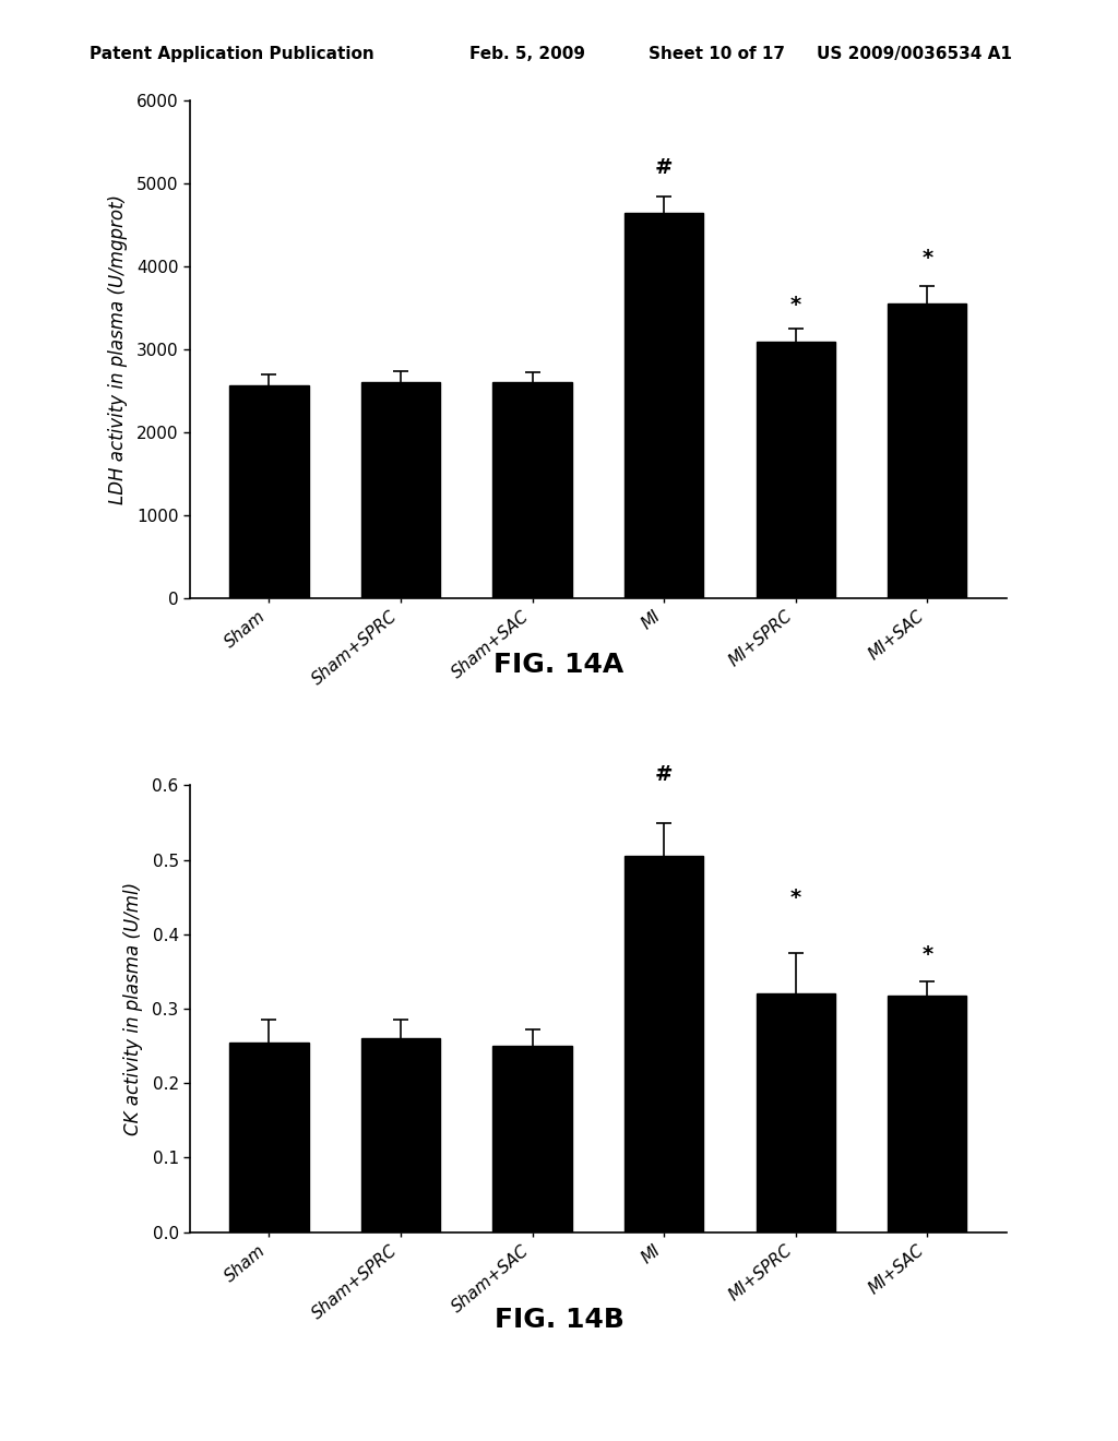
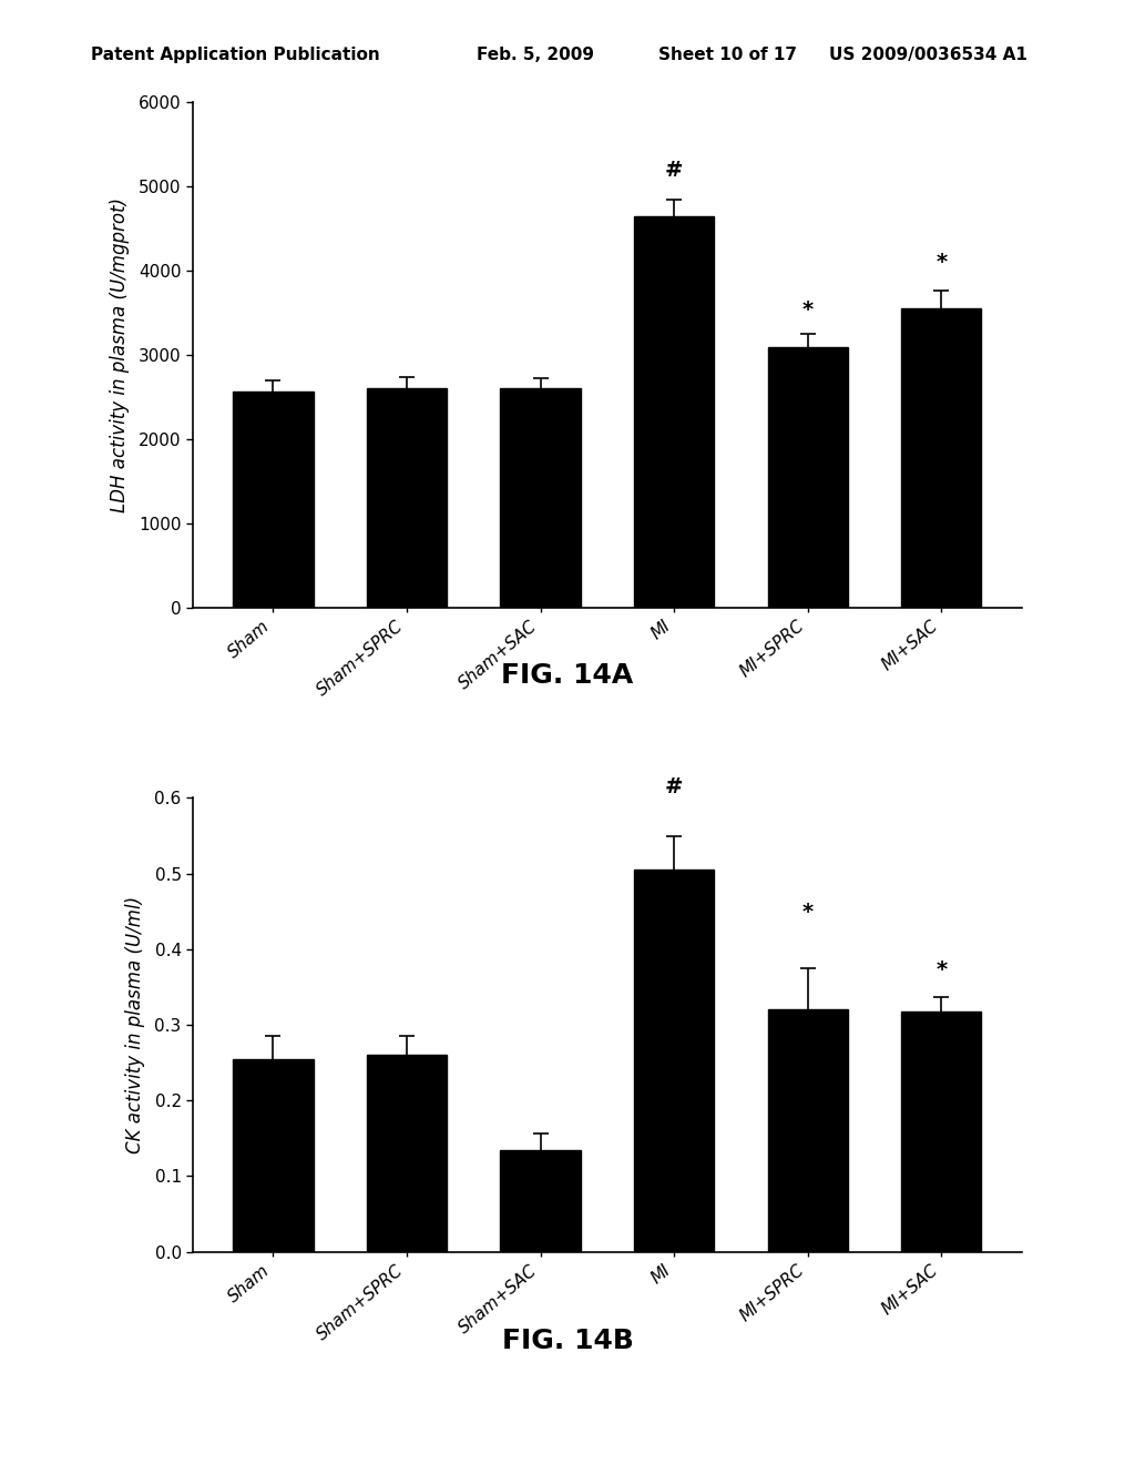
Sham+SAC: 0.250 -> 0.134
